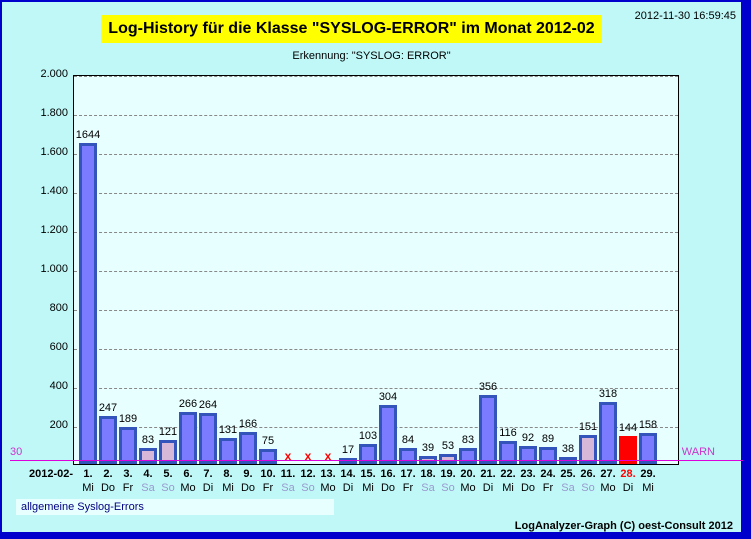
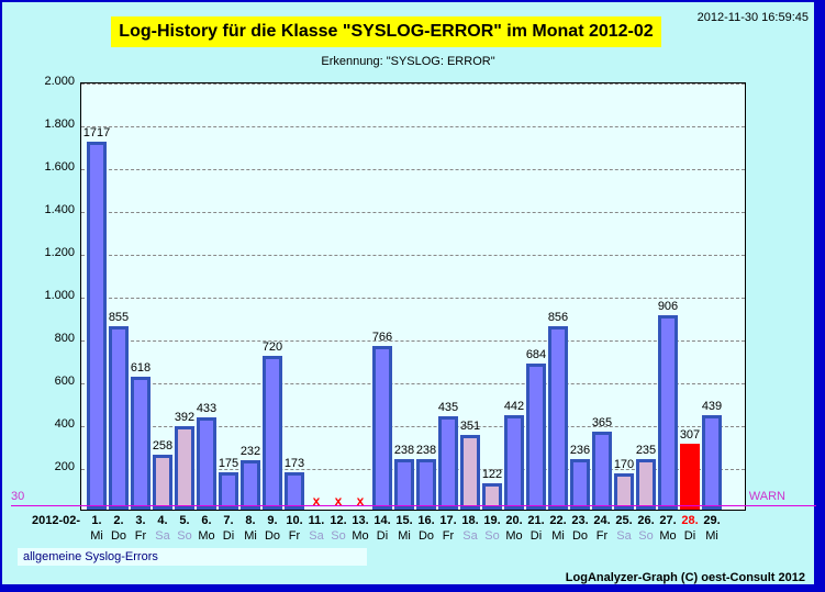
1.: 1644 -> 1717
2.: 247 -> 855
3.: 189 -> 618
4.: 83 -> 258
5.: 121 -> 392
6.: 266 -> 433
7.: 264 -> 175
8.: 131 -> 232
9.: 166 -> 720
10.: 75 -> 173
14.: 17 -> 766
15.: 103 -> 238
16.: 304 -> 238
17.: 84 -> 435
18.: 39 -> 351
19.: 53 -> 122
20.: 83 -> 442
21.: 356 -> 684
22.: 116 -> 856
23.: 92 -> 236
24.: 89 -> 365
25.: 38 -> 170
26.: 151 -> 235
27.: 318 -> 906
28.: 144 -> 307
29.: 158 -> 439
